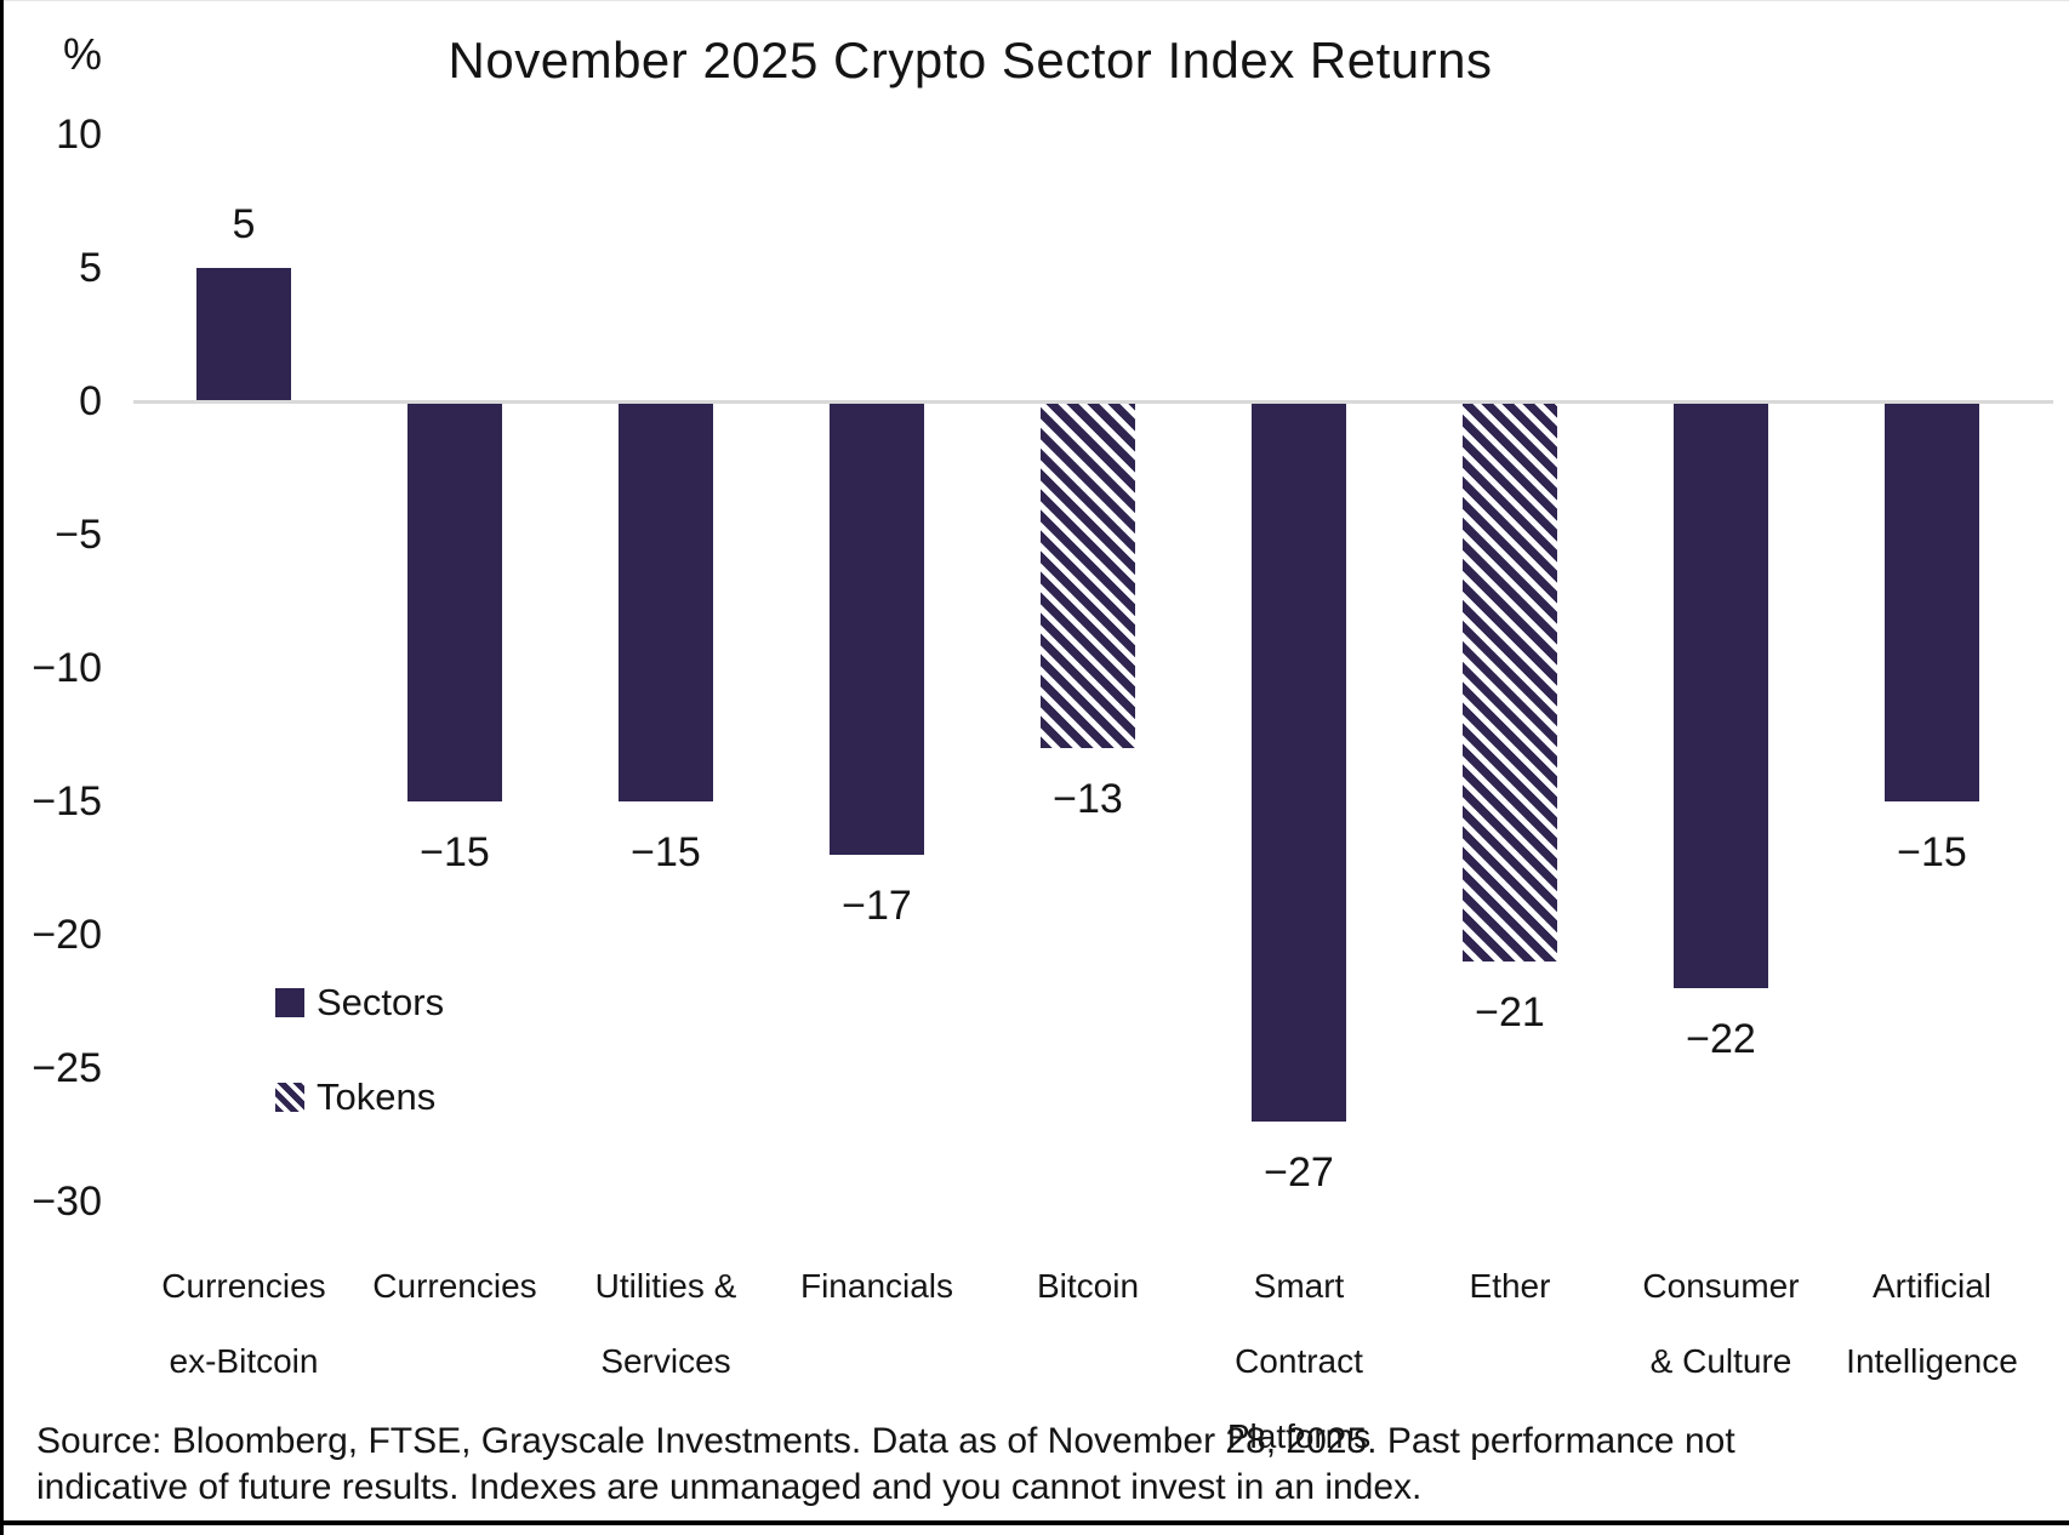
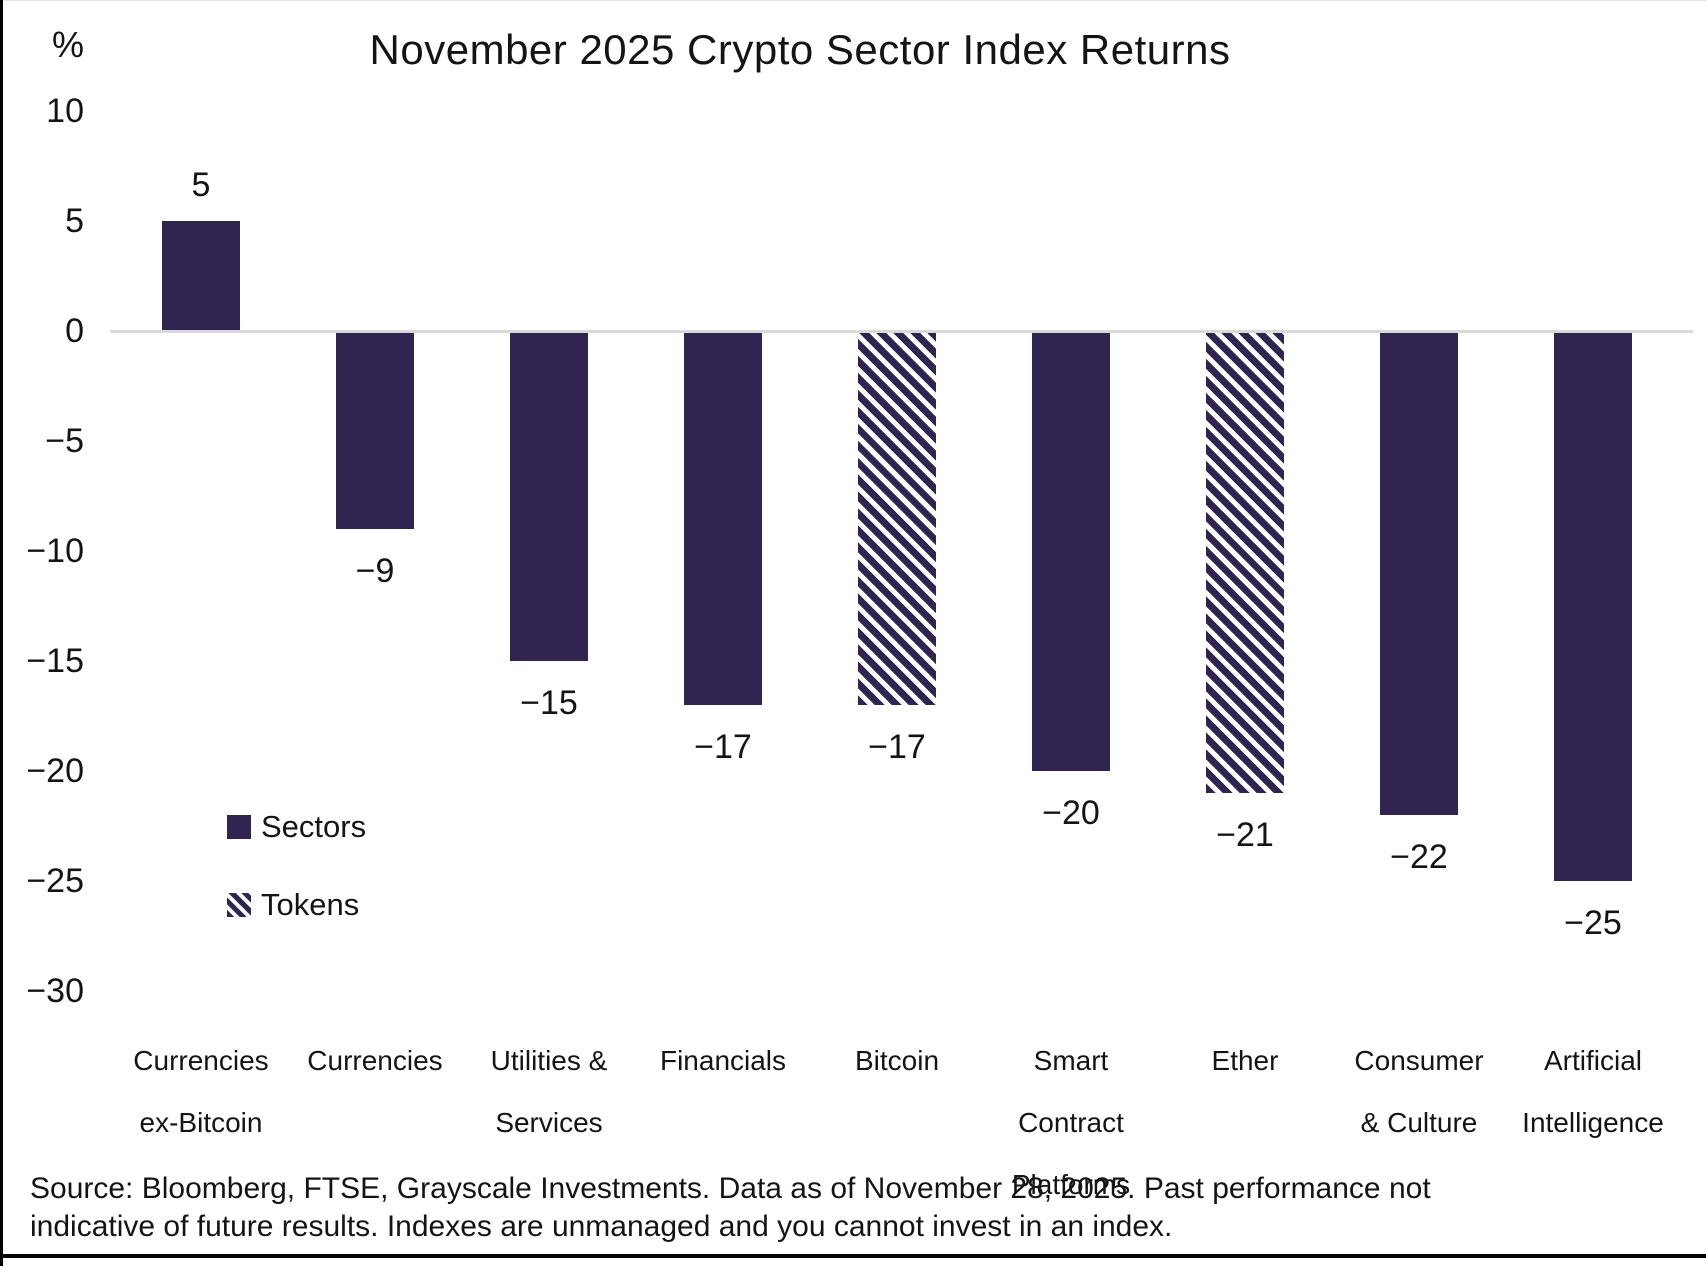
Currencies: −15 -> −9
Bitcoin: −13 -> −17
Smart Contract Platforms: −27 -> −20
Artificial Intelligence: −15 -> −25
